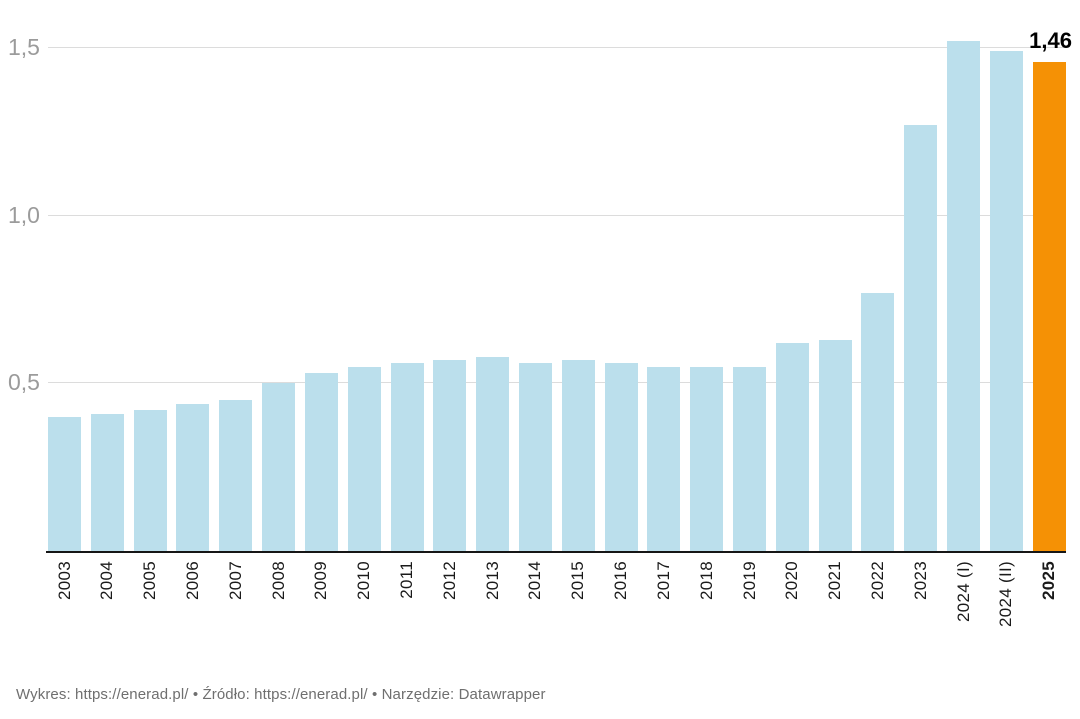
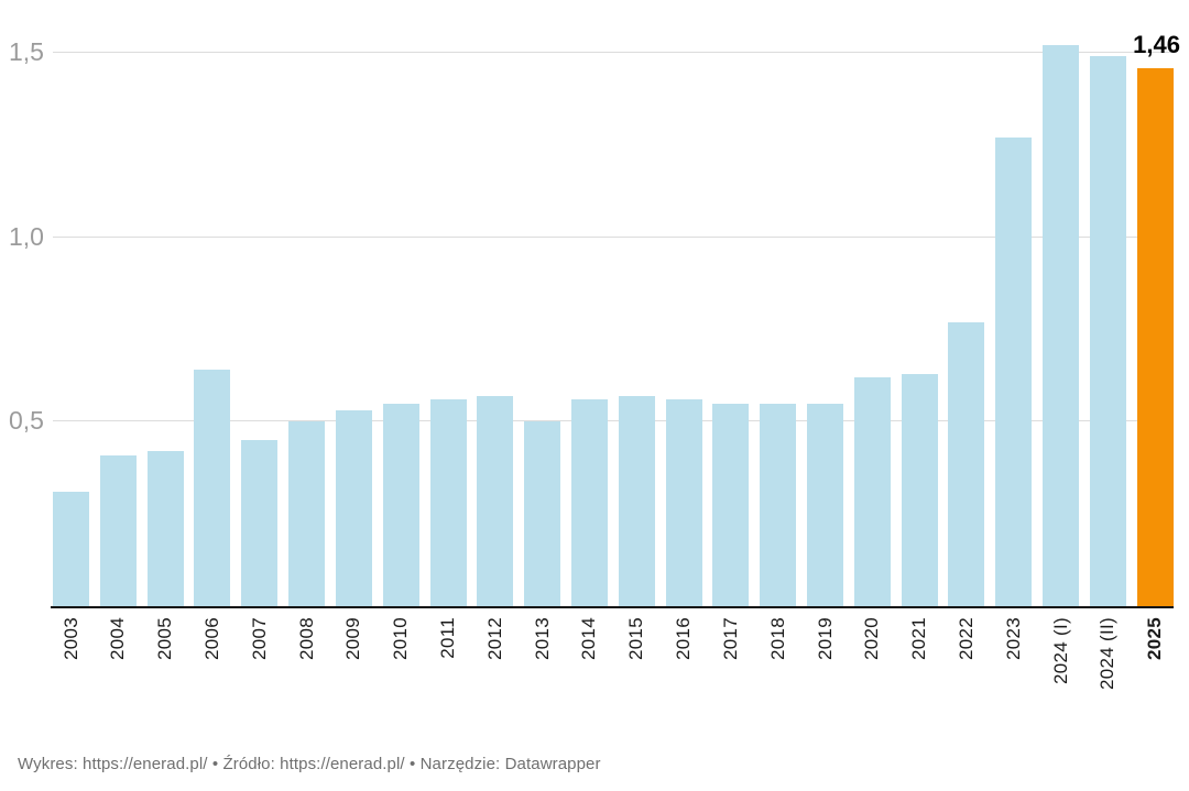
2003: 0,40 -> 0,31
2006: 0,44 -> 0,64
2013: 0,58 -> 0,50
